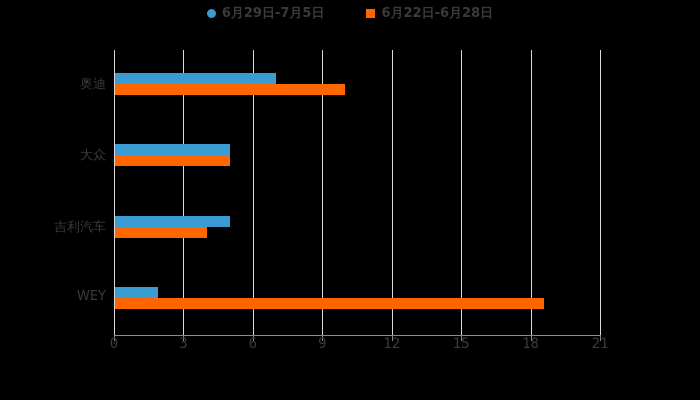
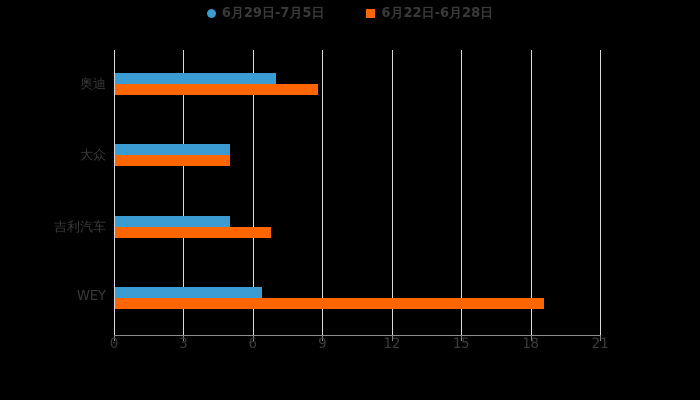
6月22日-6月28日/奥迪: 10.0 -> 8.8
6月22日-6月28日/吉利汽车: 4.0 -> 6.8
6月29日-7月5日/WEY: 1.9 -> 6.4
